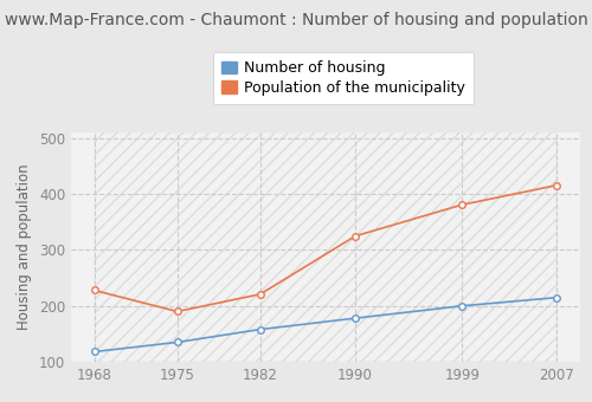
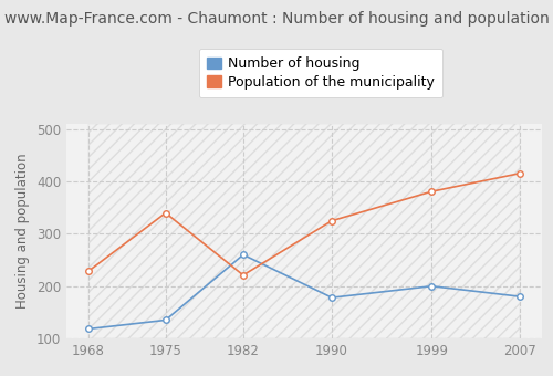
Population of the municipality/1975: 190 -> 340
Number of housing/1982: 158 -> 260
Number of housing/2007: 215 -> 180
